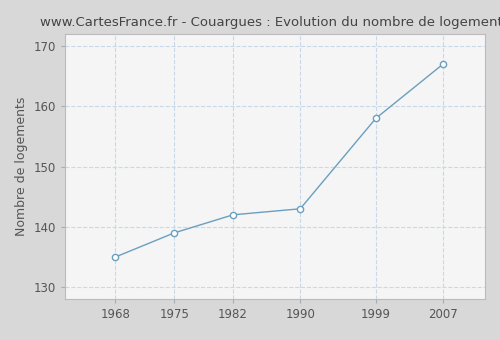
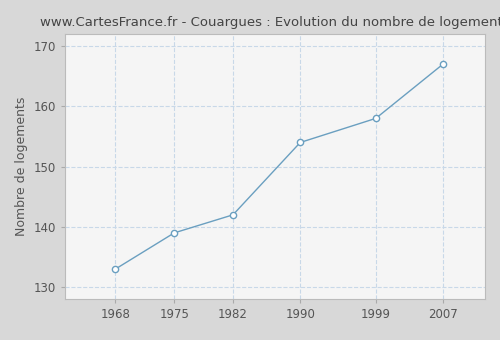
1968: 135 -> 133
1990: 143 -> 154
